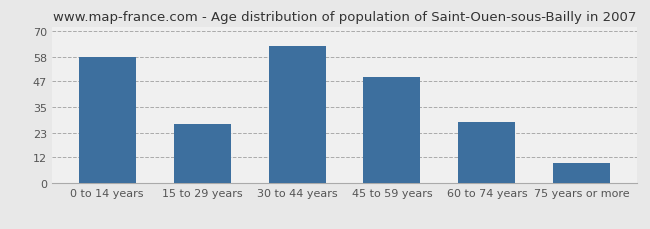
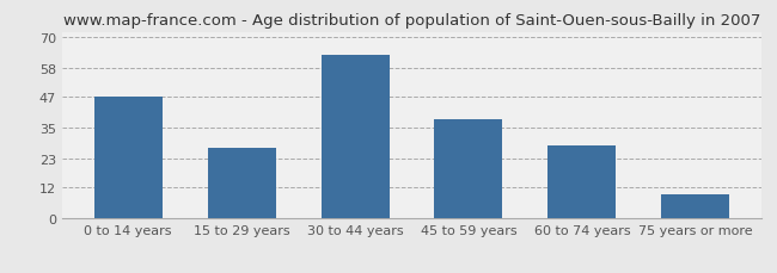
0 to 14 years: 58 -> 47
45 to 59 years: 49 -> 38
